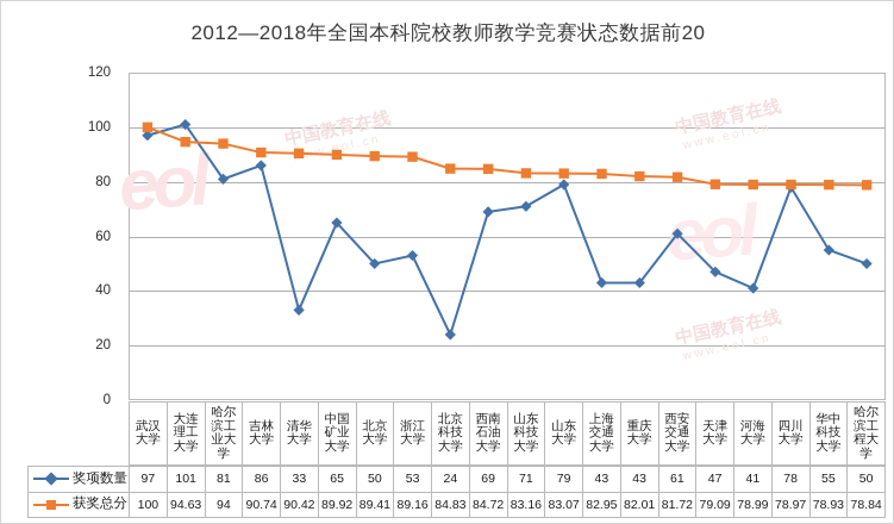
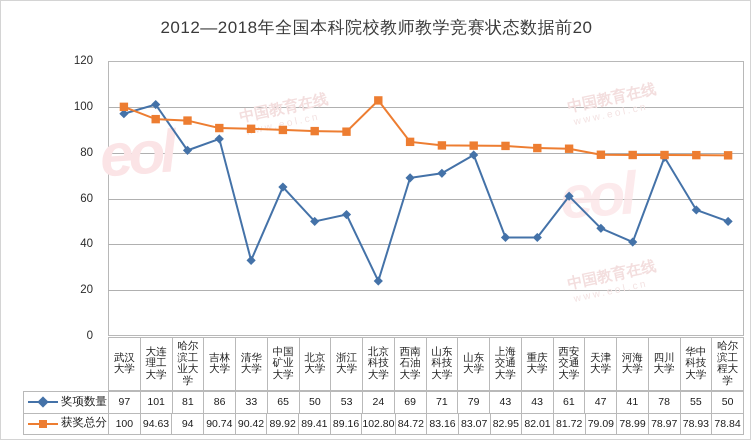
获奖总分/北京科技大学: 84.83 -> 102.80
